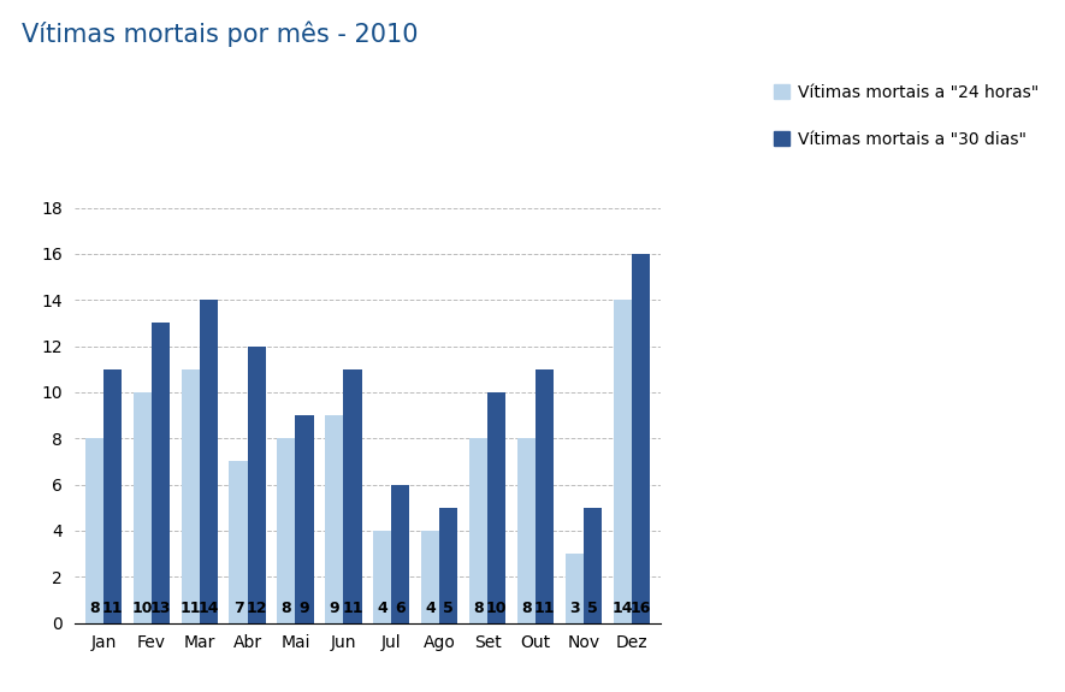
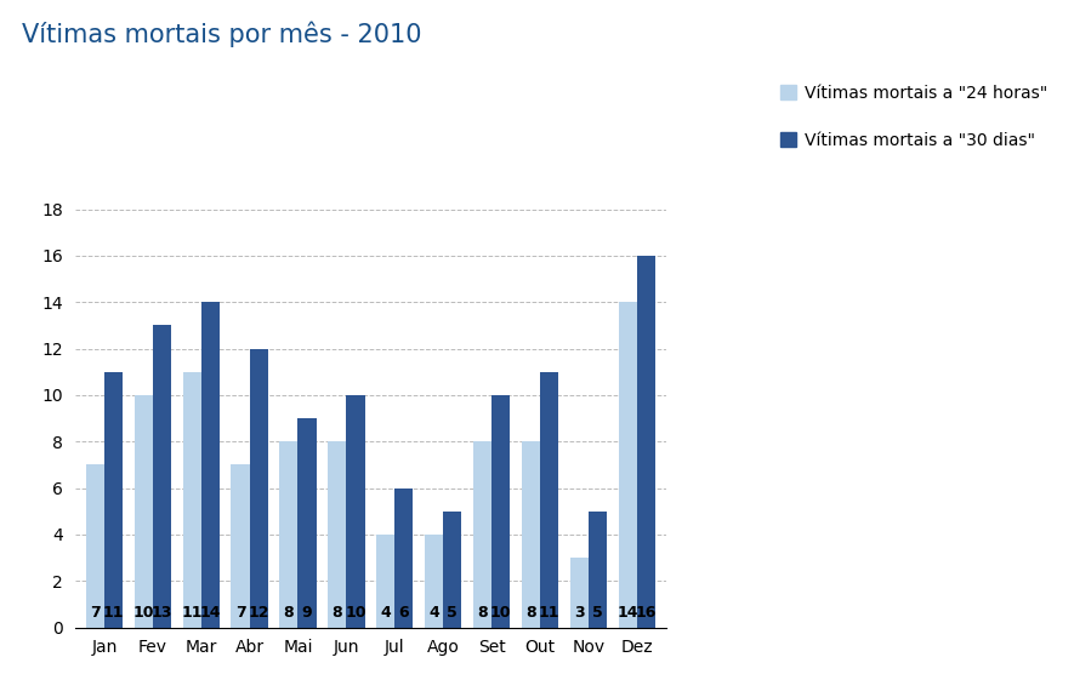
Vítimas mortais a "24 horas"/Jan: 8 -> 7
Vítimas mortais a "24 horas"/Jun: 9 -> 8
Vítimas mortais a "30 dias"/Jun: 11 -> 10
